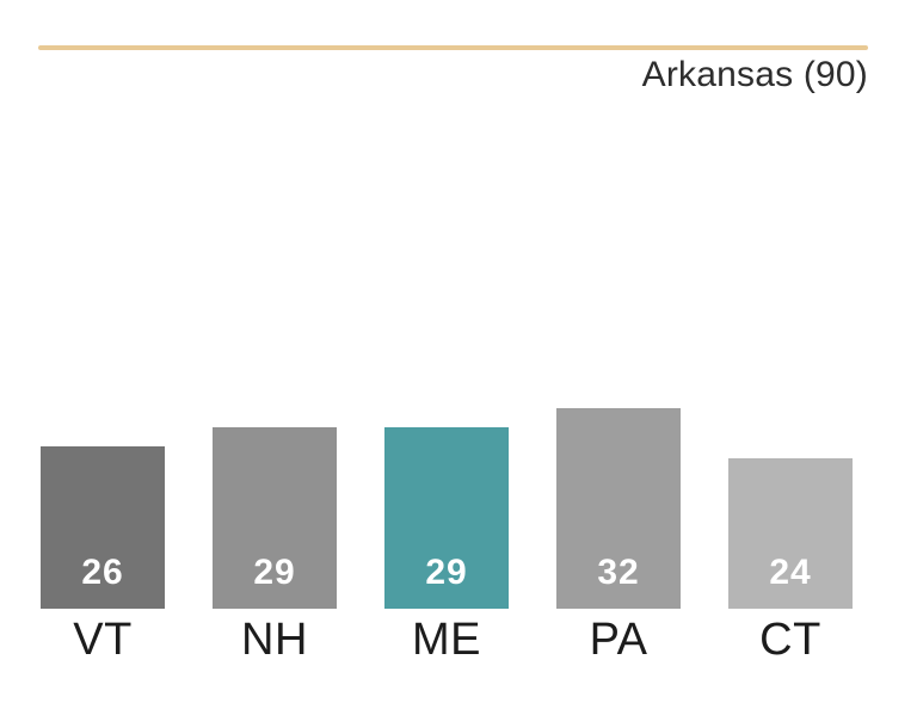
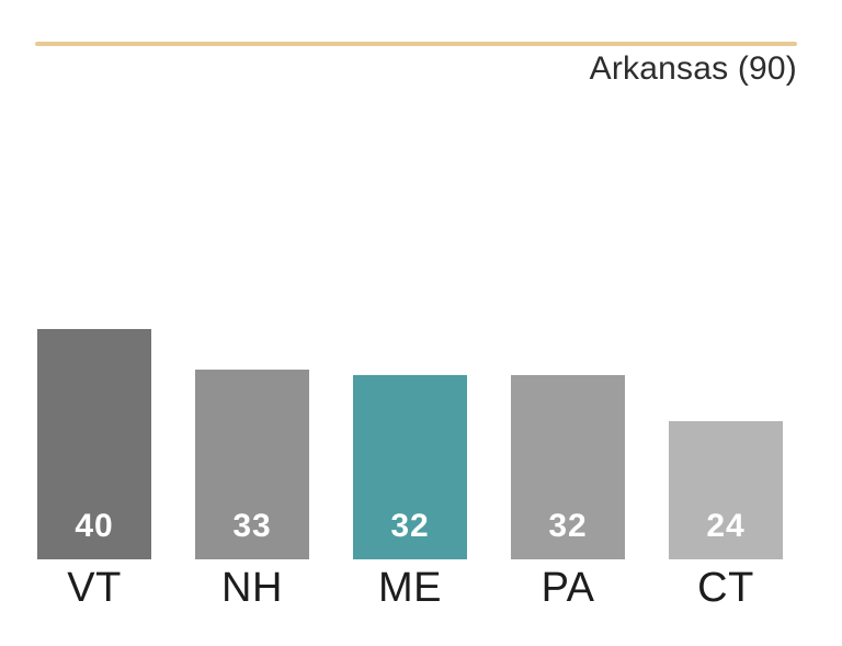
VT: 26 -> 40
NH: 29 -> 33
ME: 29 -> 32
